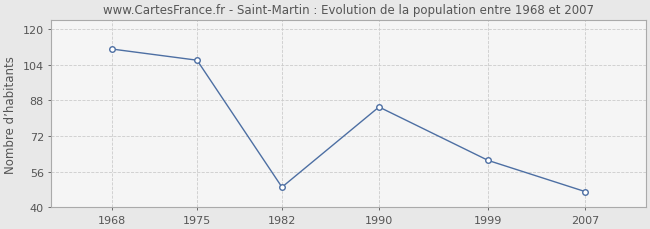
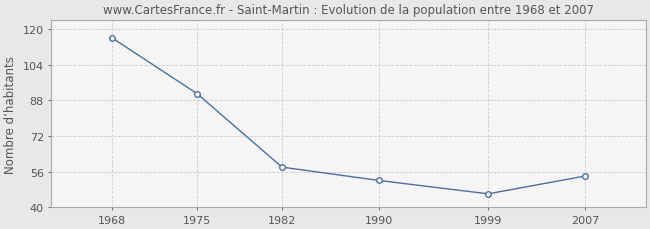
1968: 111 -> 116
1975: 106 -> 91
1982: 49 -> 58
1990: 85 -> 52
1999: 61 -> 46
2007: 47 -> 54
